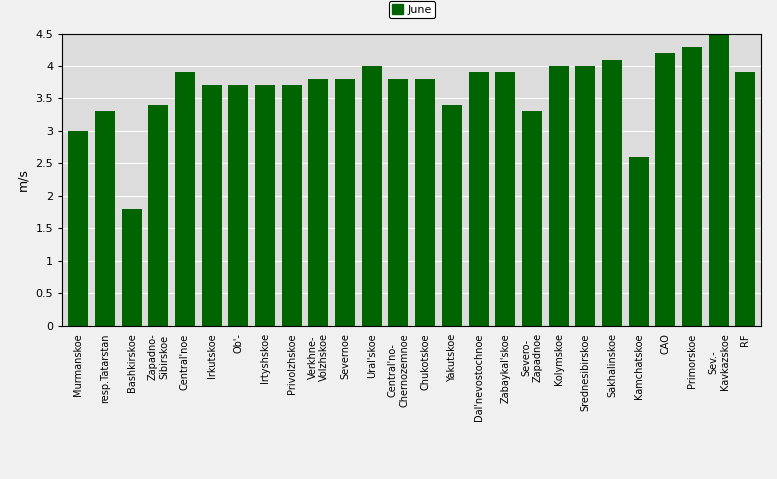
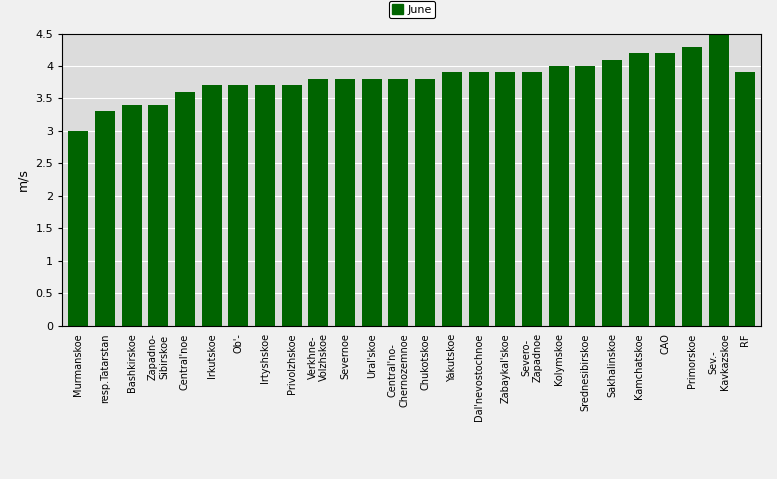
Bashkirskoe: 1.8 -> 3.4
Central'noe: 3.9 -> 3.6
Ural'skoe: 4.0 -> 3.8
Yakutskoe: 3.4 -> 3.9
Severo- Zapadnoe: 3.3 -> 3.9
Kamchatskoe: 2.6 -> 4.2
